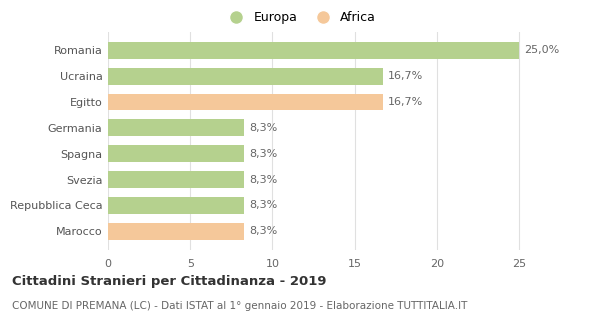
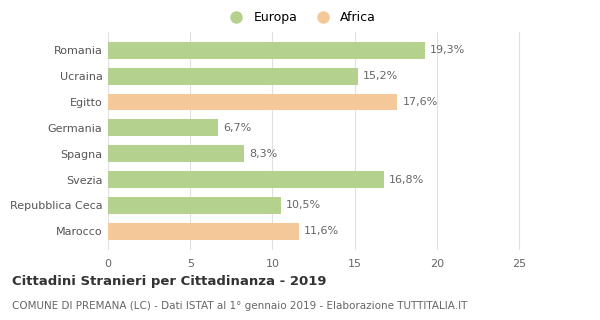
Romania: 25,0% -> 19,3%
Ucraina: 16,7% -> 15,2%
Egitto: 16,7% -> 17,6%
Germania: 8,3% -> 6,7%
Svezia: 8,3% -> 16,8%
Repubblica Ceca: 8,3% -> 10,5%
Marocco: 8,3% -> 11,6%
